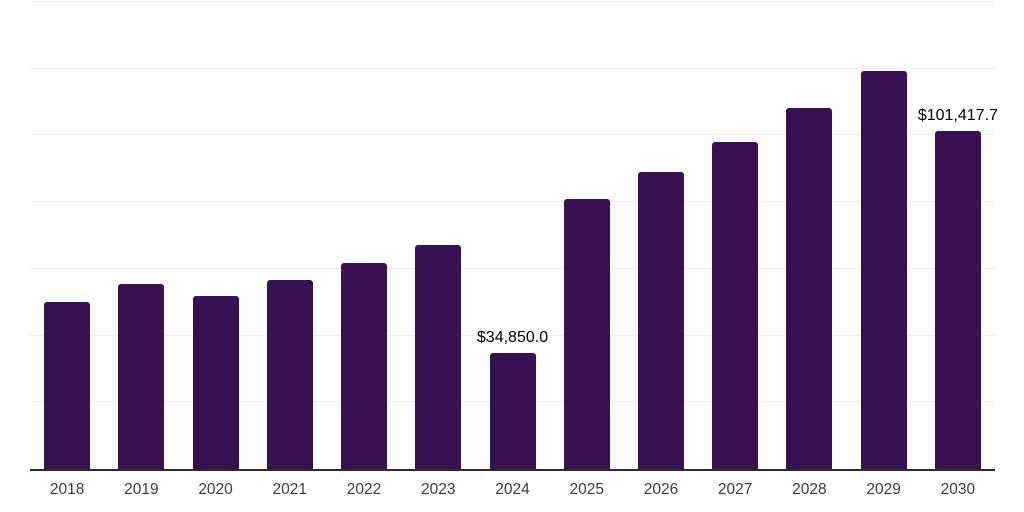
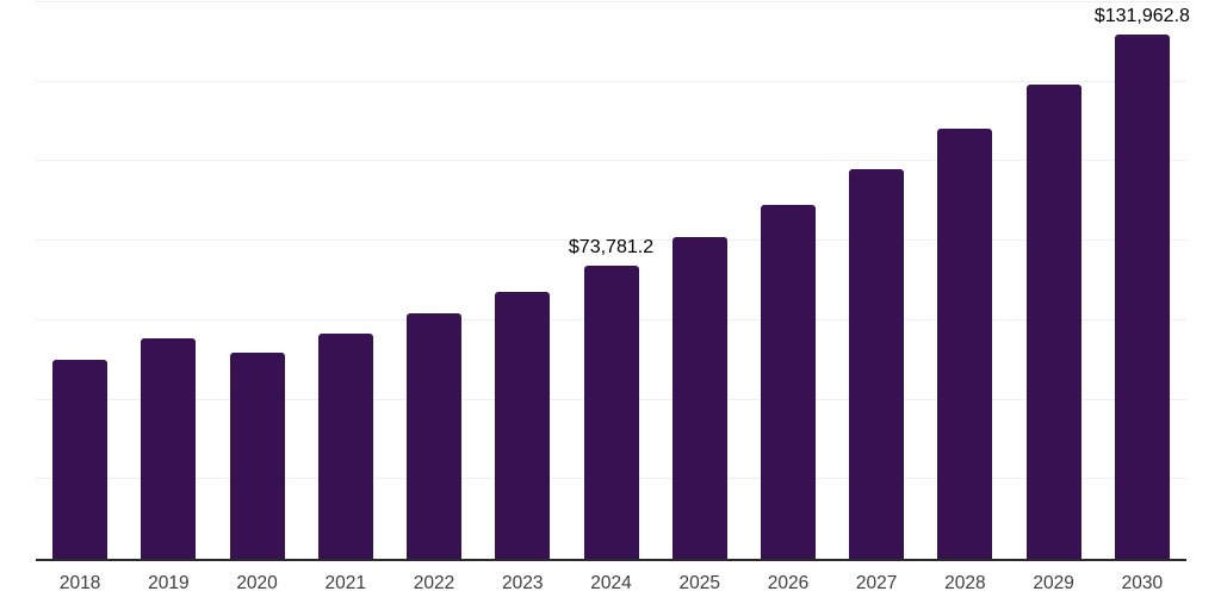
2024: $34,850.0 -> $73,781.2
2030: $101,417.7 -> $131,962.8
